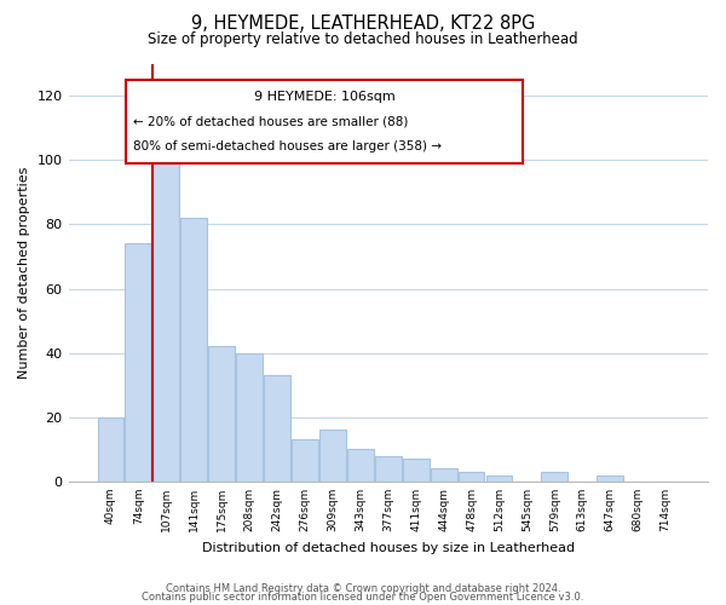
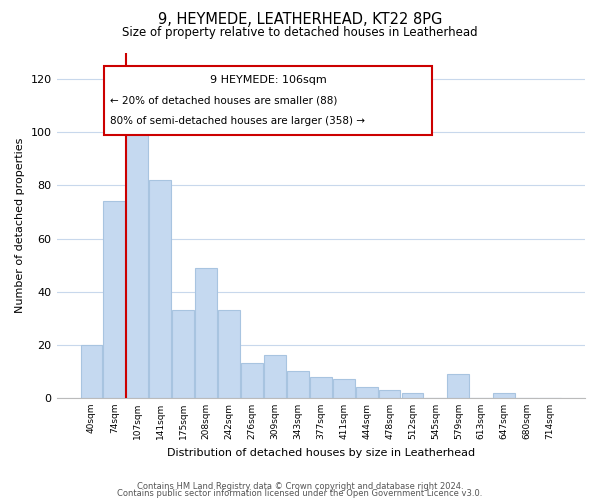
175sqm: 42 -> 33
208sqm: 40 -> 49
579sqm: 3 -> 9
